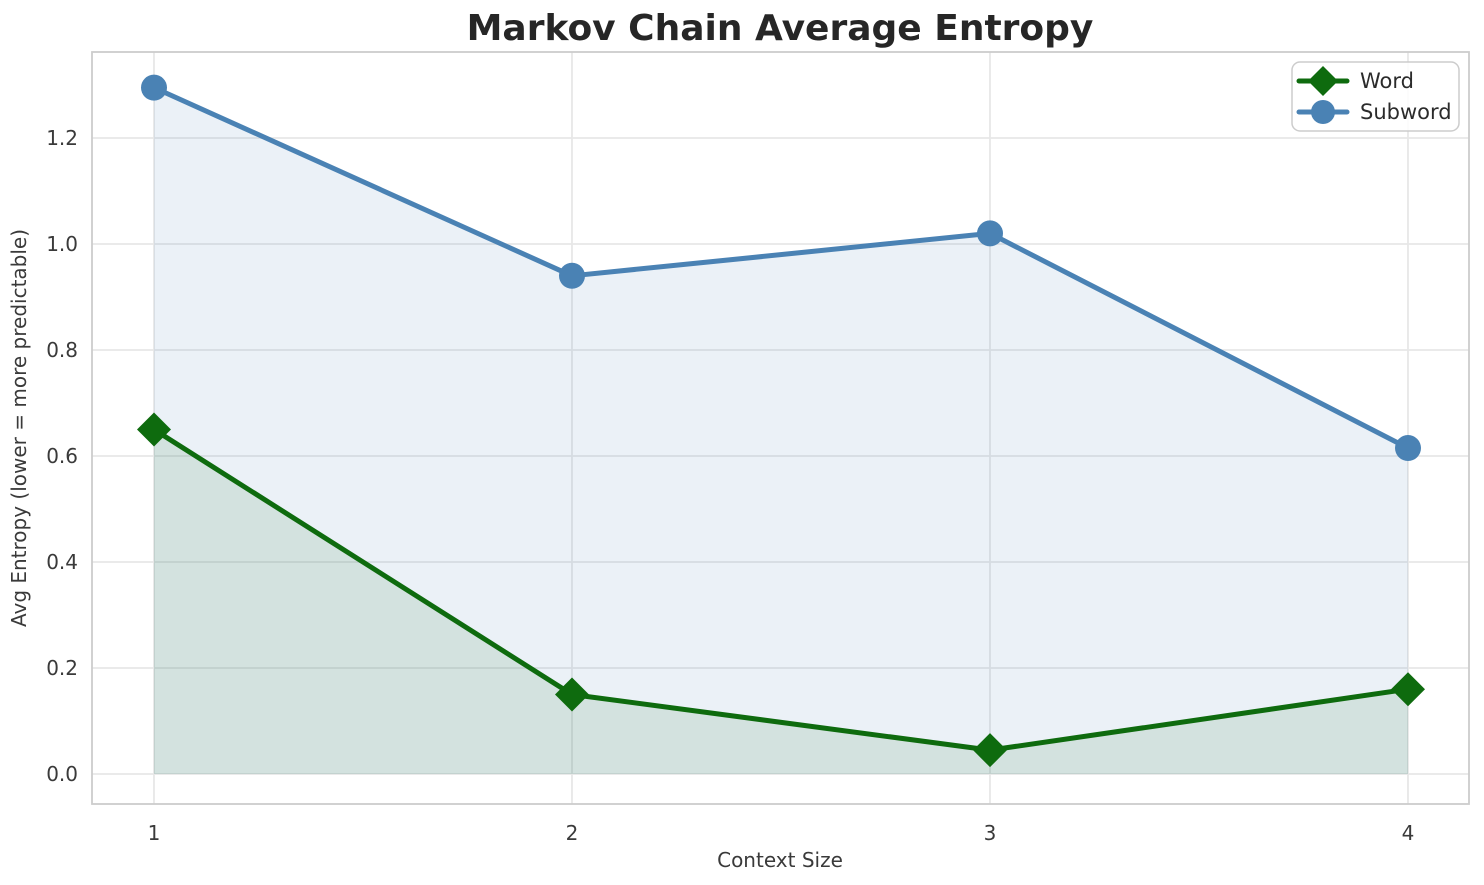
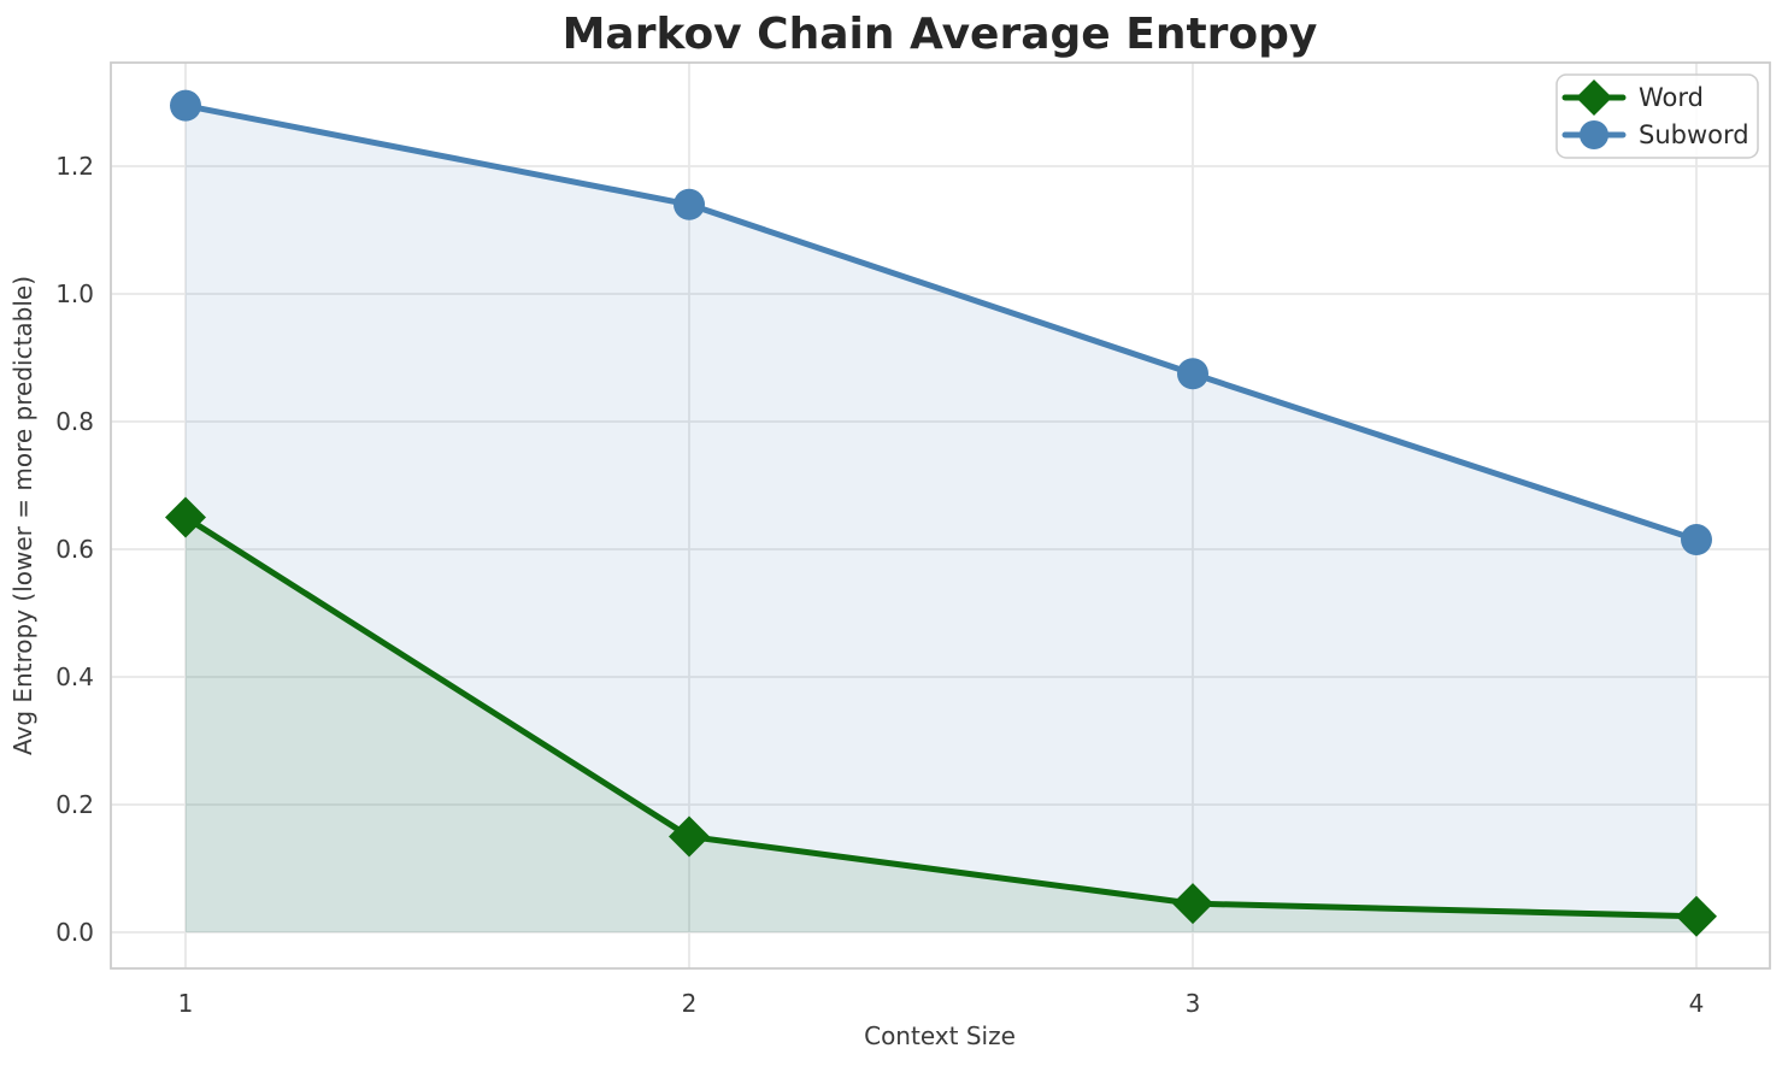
Subword/2: 0.94 -> 1.14
Subword/3: 1.02 -> 0.88
Word/4: 0.16 -> 0.03
